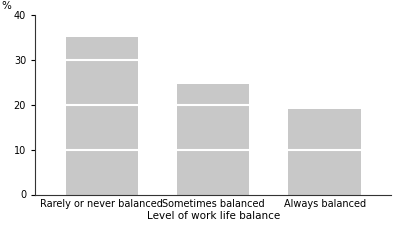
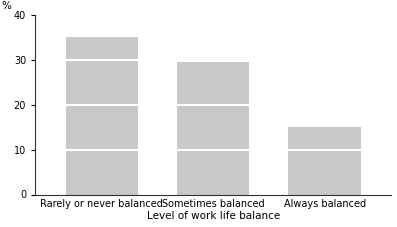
Sometimes balanced: 24.5 -> 29.5
Always balanced: 19.0 -> 15.0
